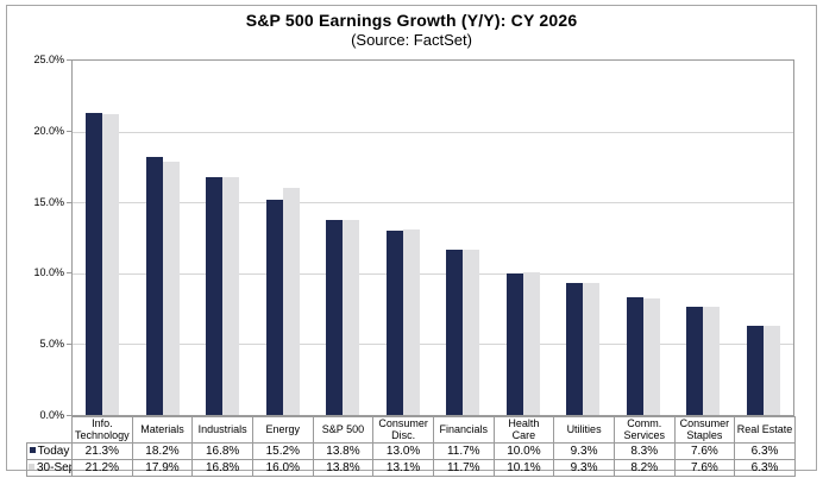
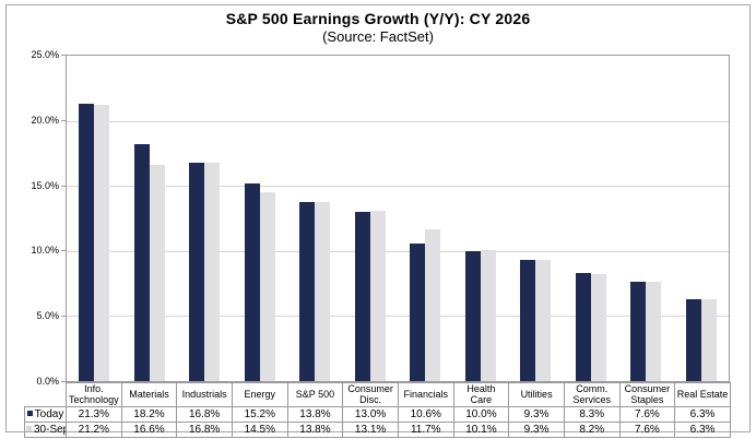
30-Sep/Materials: 17.9% -> 16.6%
30-Sep/Energy: 16.0% -> 14.5%
Today/Financials: 11.7% -> 10.6%
